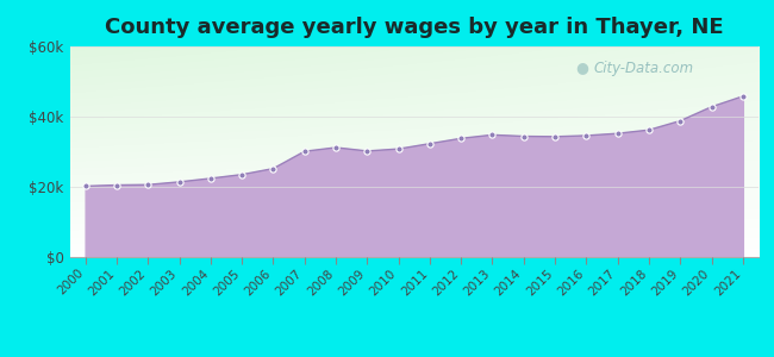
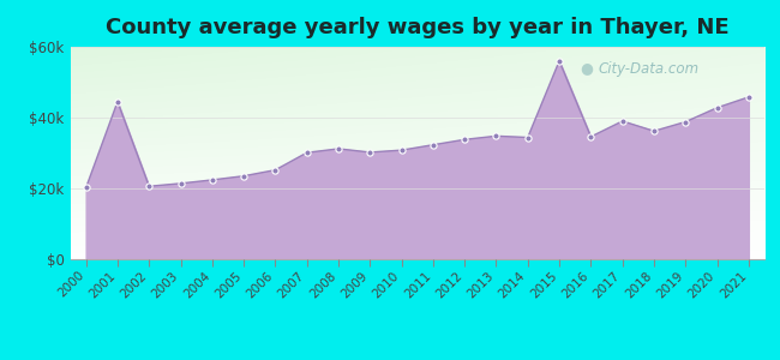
2001: $20.5k -> $44.5k
2015: $34.3k -> $56.0k
2017: $35.2k -> $39.0k
